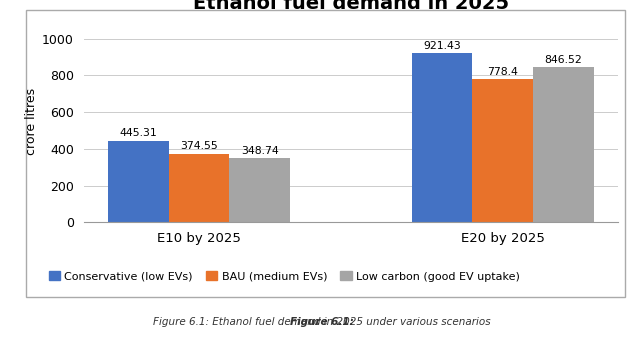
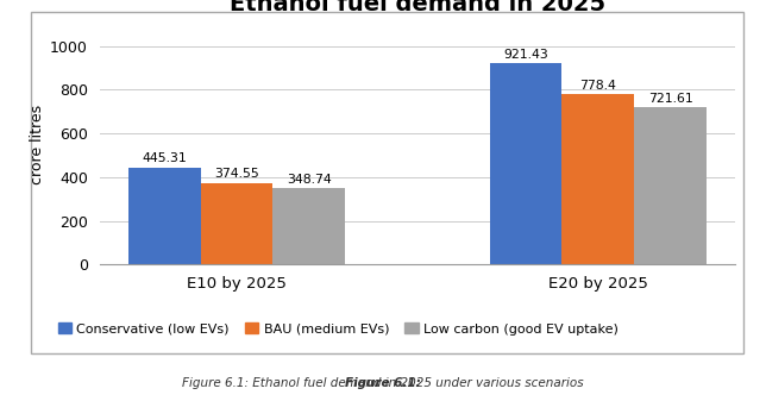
Low carbon (good EV uptake)/E20 by 2025: 846.52 -> 721.61
